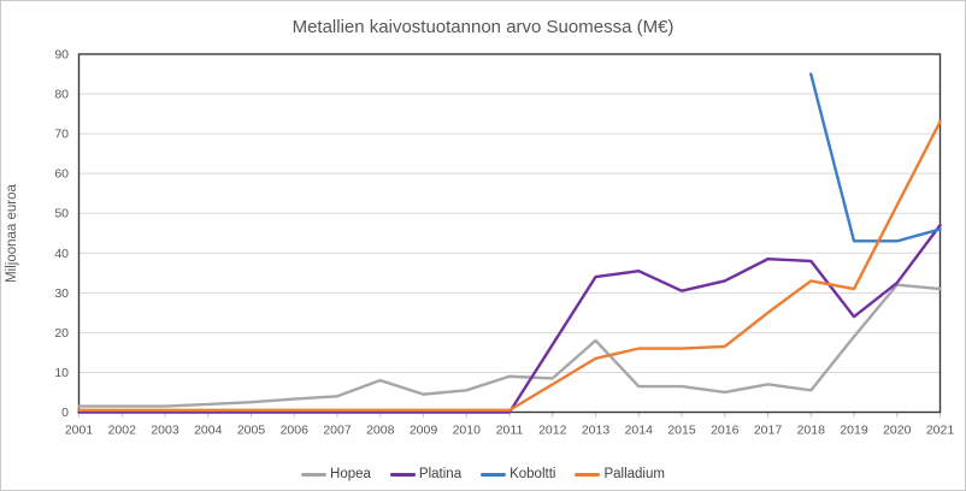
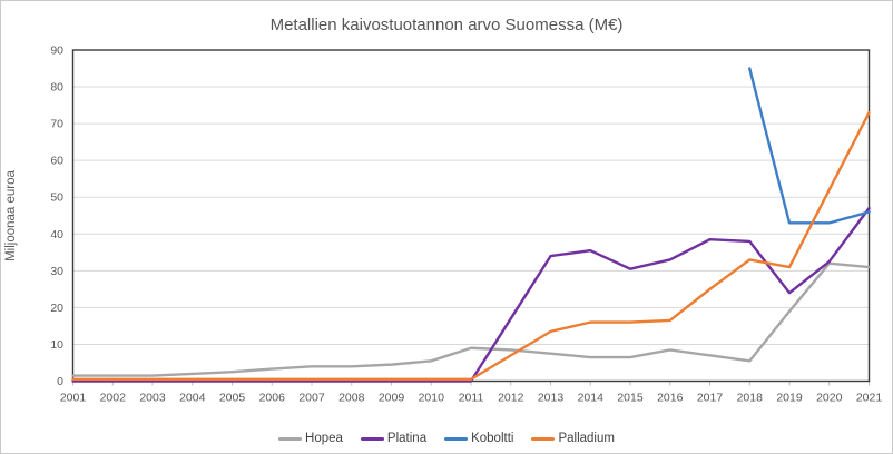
Hopea/2008: 8 -> 4
Hopea/2013: 18 -> 8
Hopea/2016: 5 -> 8
